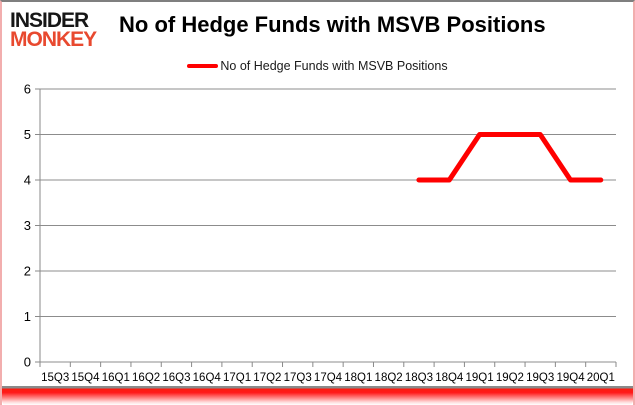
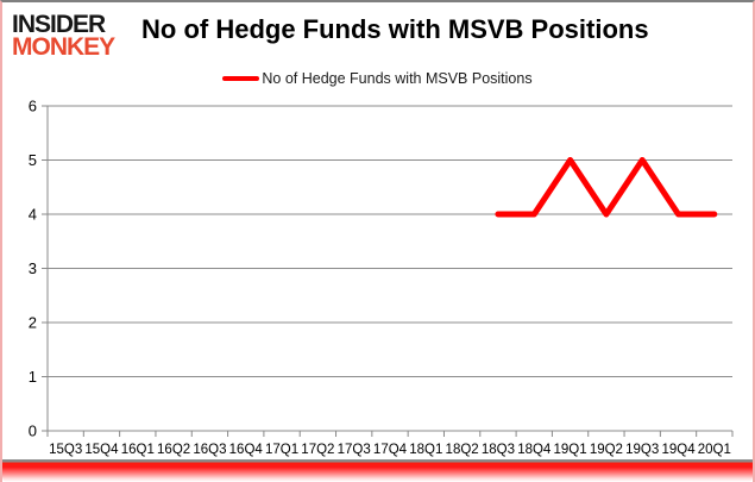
19Q2: 5 -> 4
